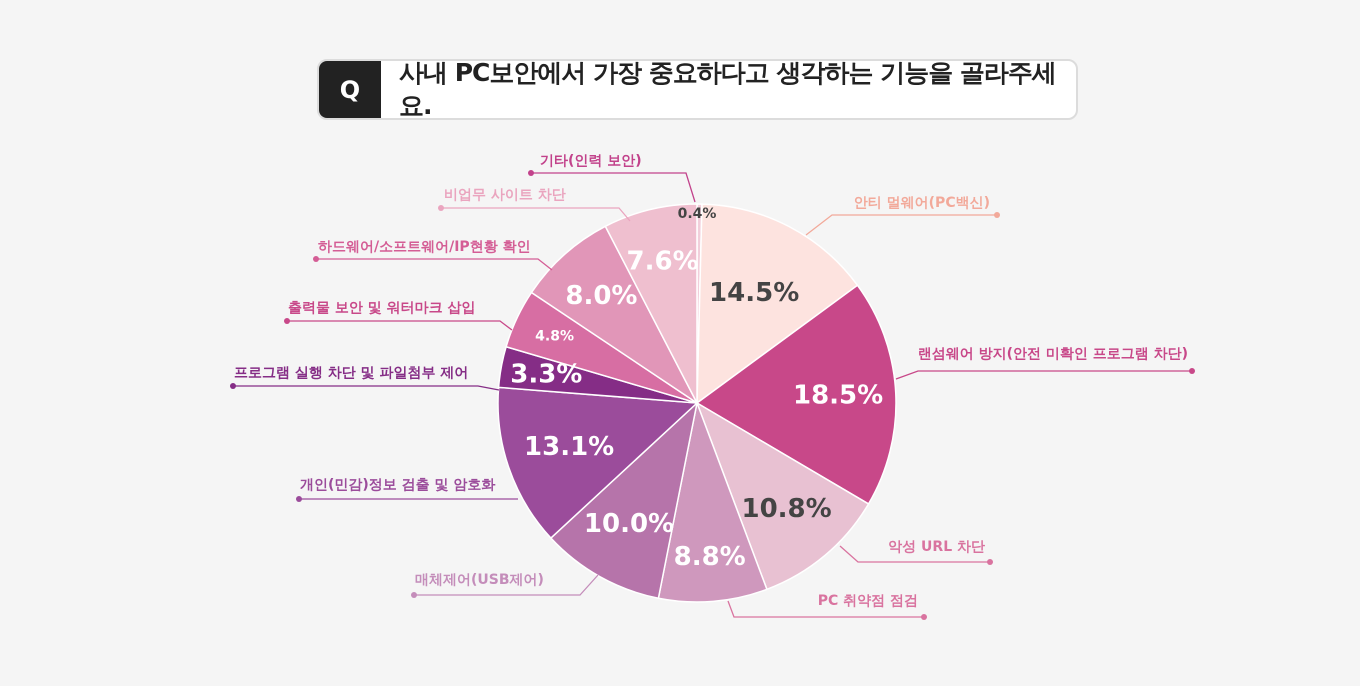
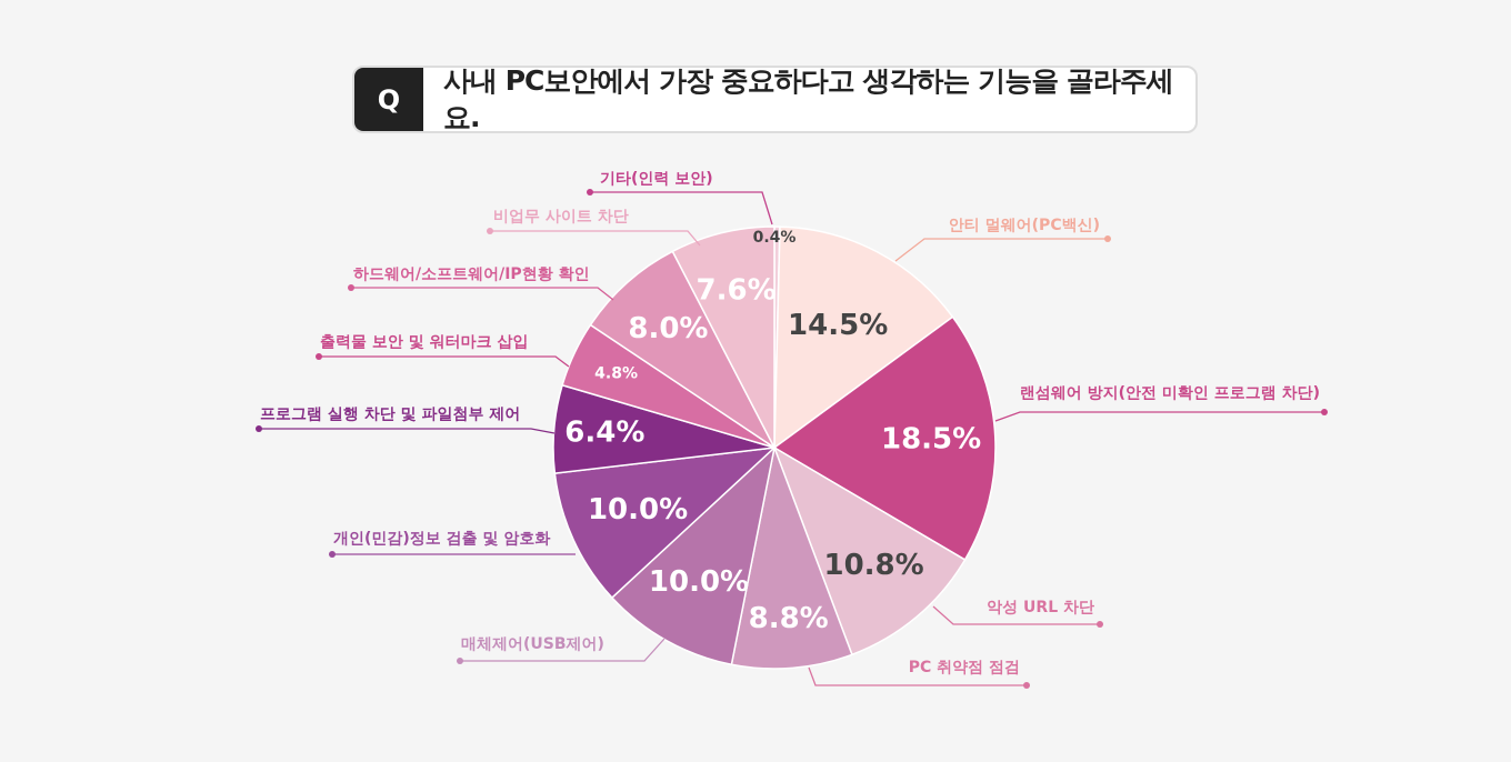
개인(민감)정보 검출 및 암호화: 13.1% -> 10.0%
프로그램 실행 차단 및 파일첨부 제어: 3.3% -> 6.4%
